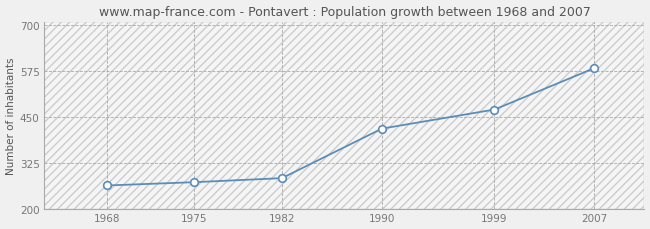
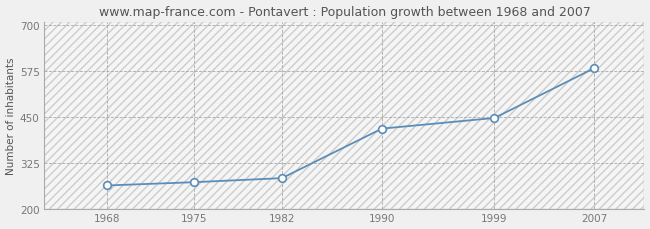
1999: 470 -> 447
